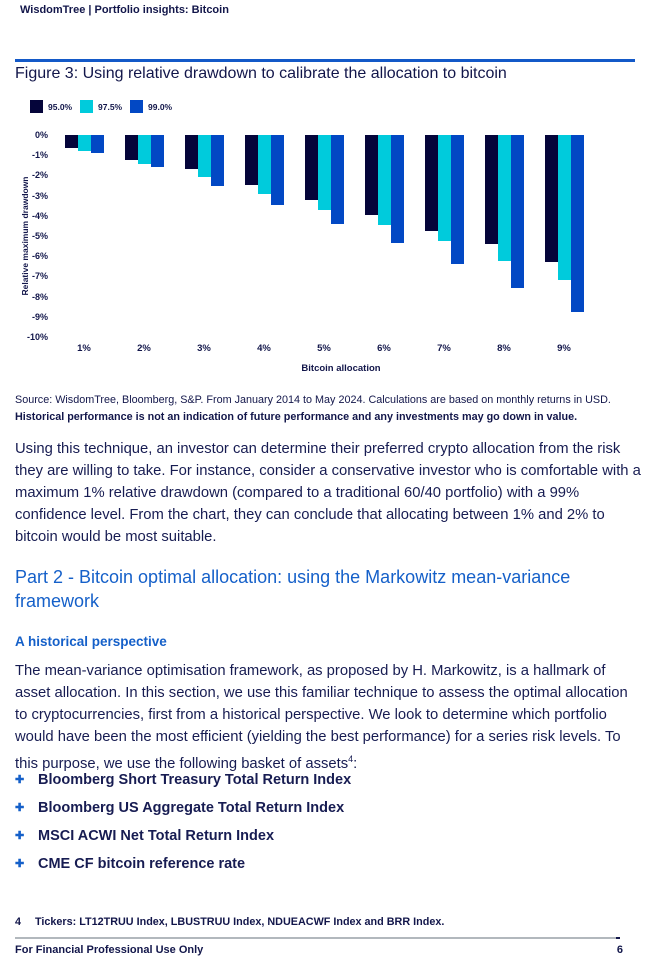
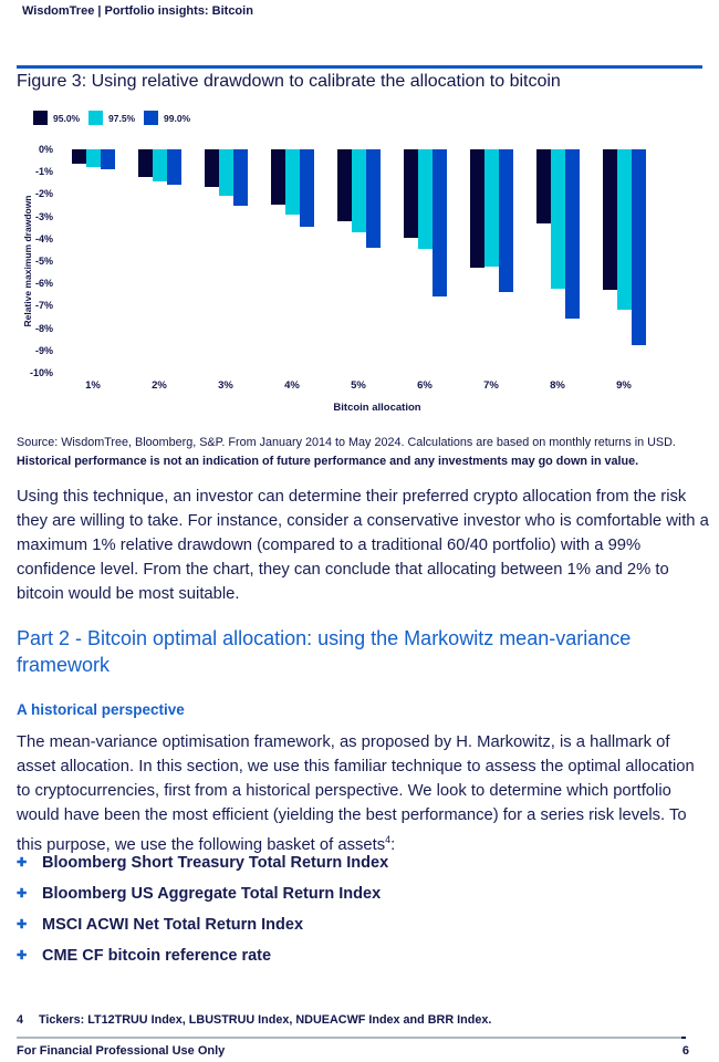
99.0%/6%: -5.3% -> -6.6%
95.0%/7%: -4.8% -> -5.3%
95.0%/8%: -5.4% -> -3.3%
